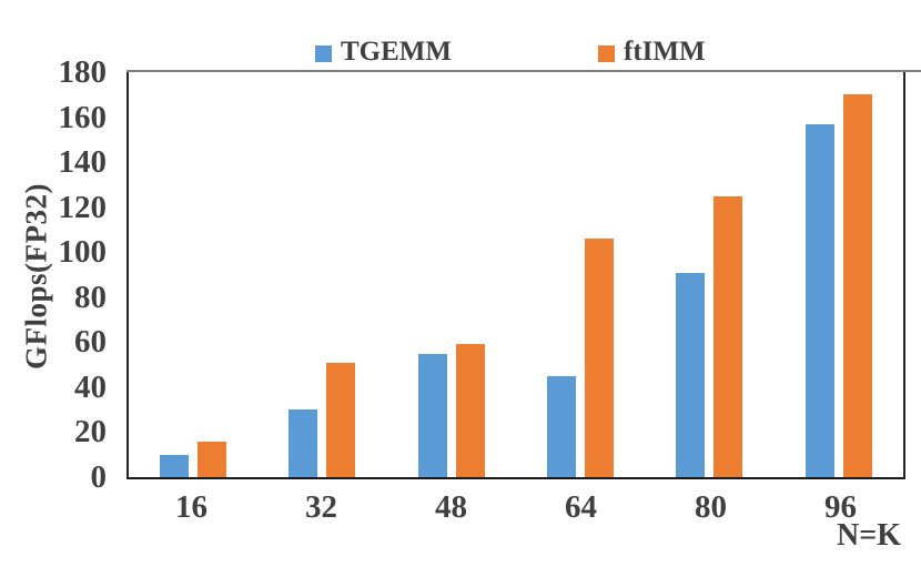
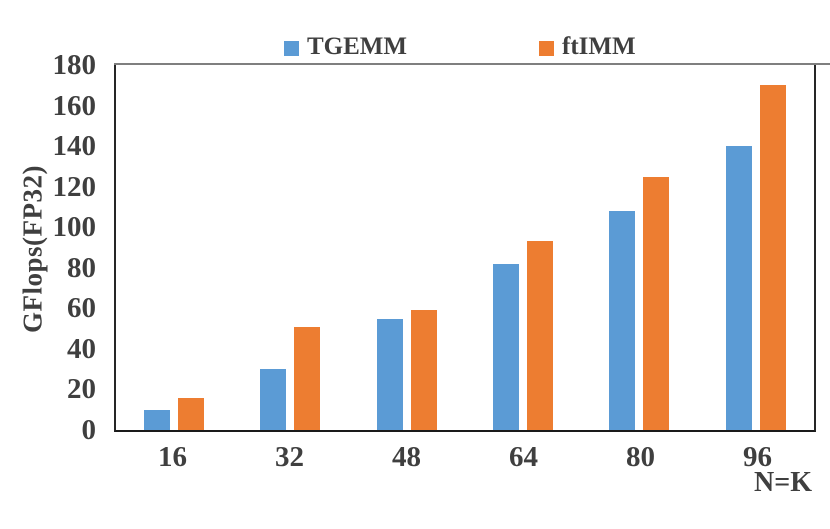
TGEMM/64: 45 -> 82
ftIMM/64: 106 -> 93
TGEMM/80: 91 -> 108
TGEMM/96: 157 -> 140
